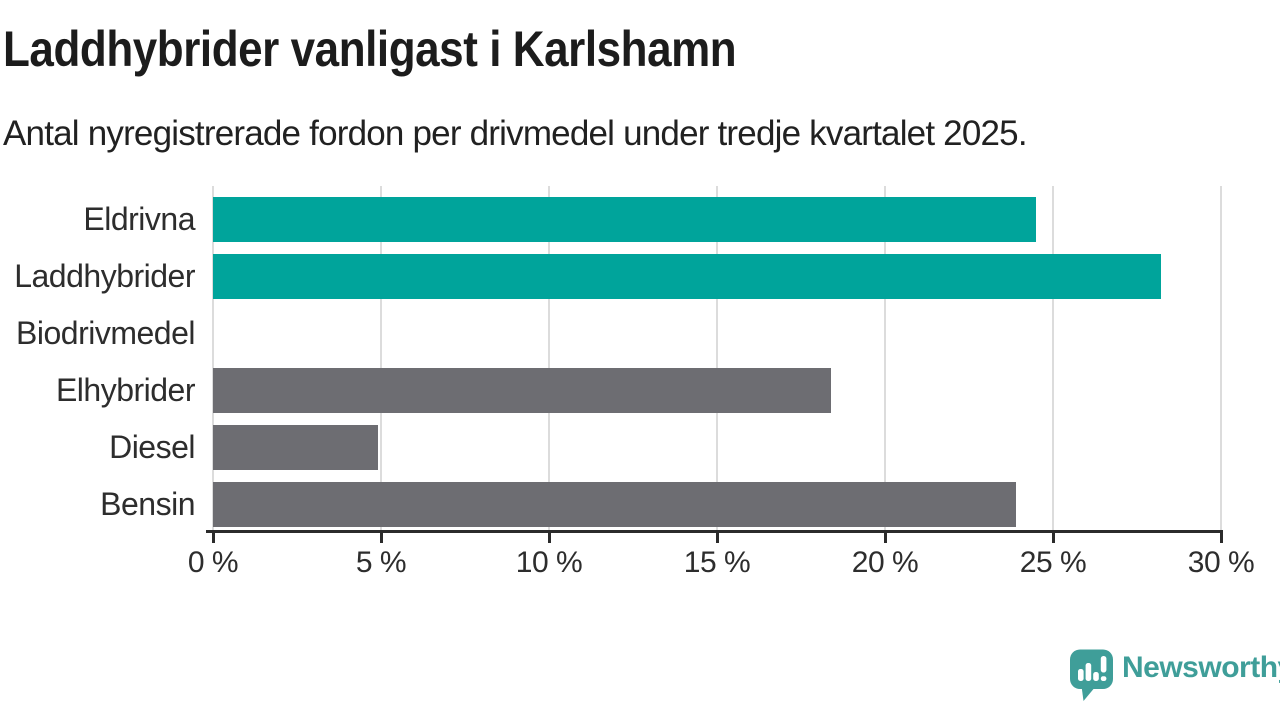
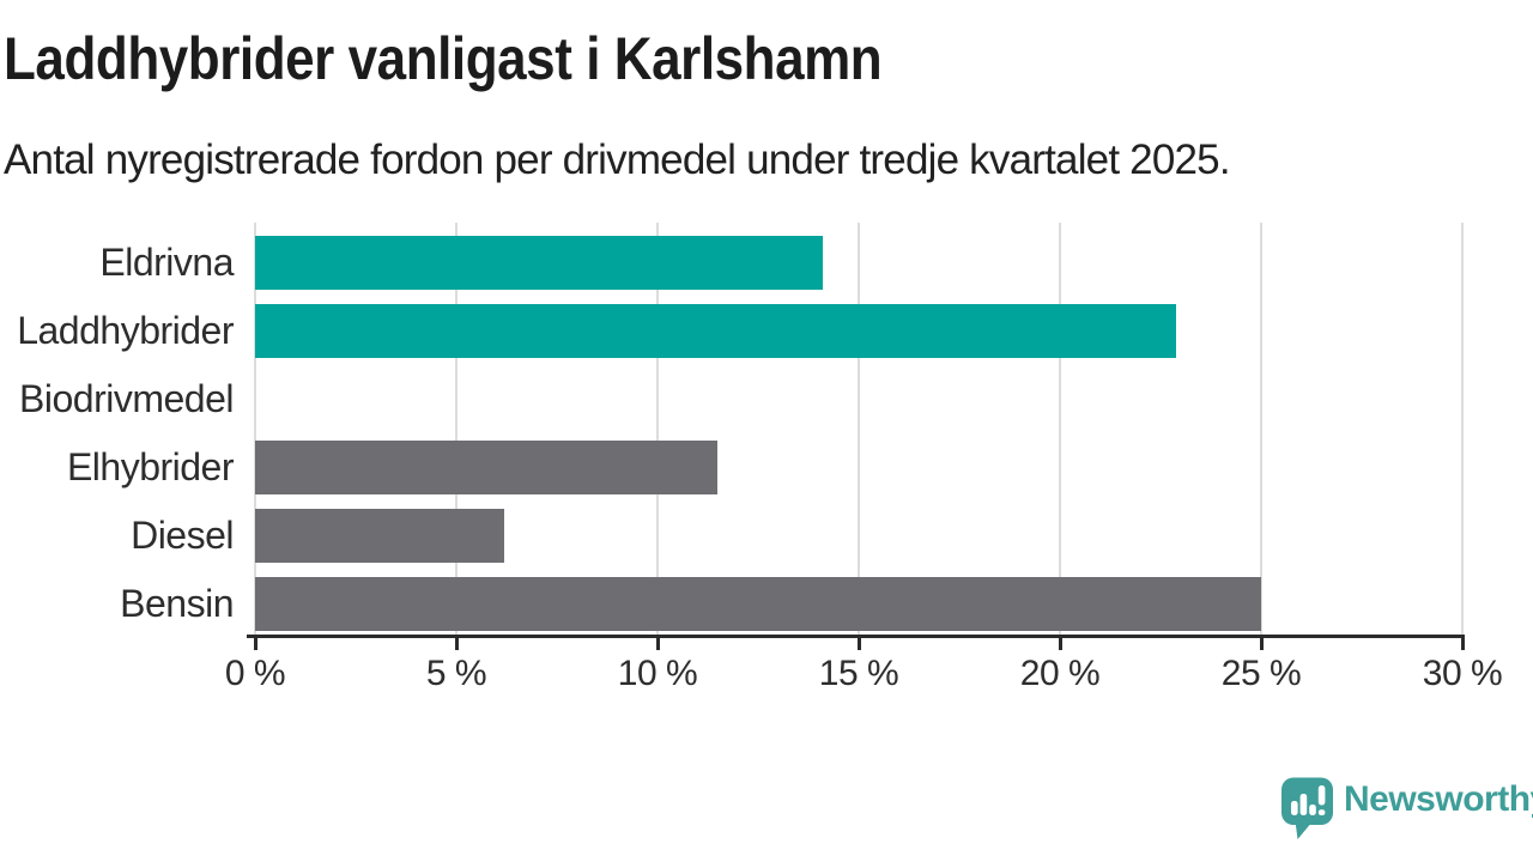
Eldrivna: 24.5% -> 14.1%
Laddhybrider: 28.2% -> 22.9%
Elhybrider: 18.4% -> 11.5%
Diesel: 4.9% -> 6.2%
Bensin: 23.9% -> 25.0%
